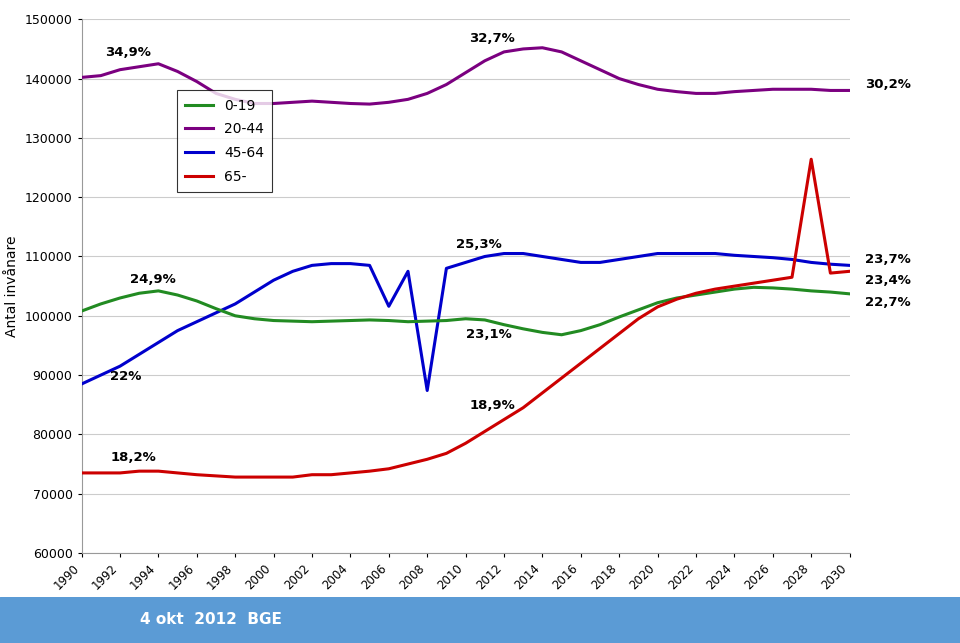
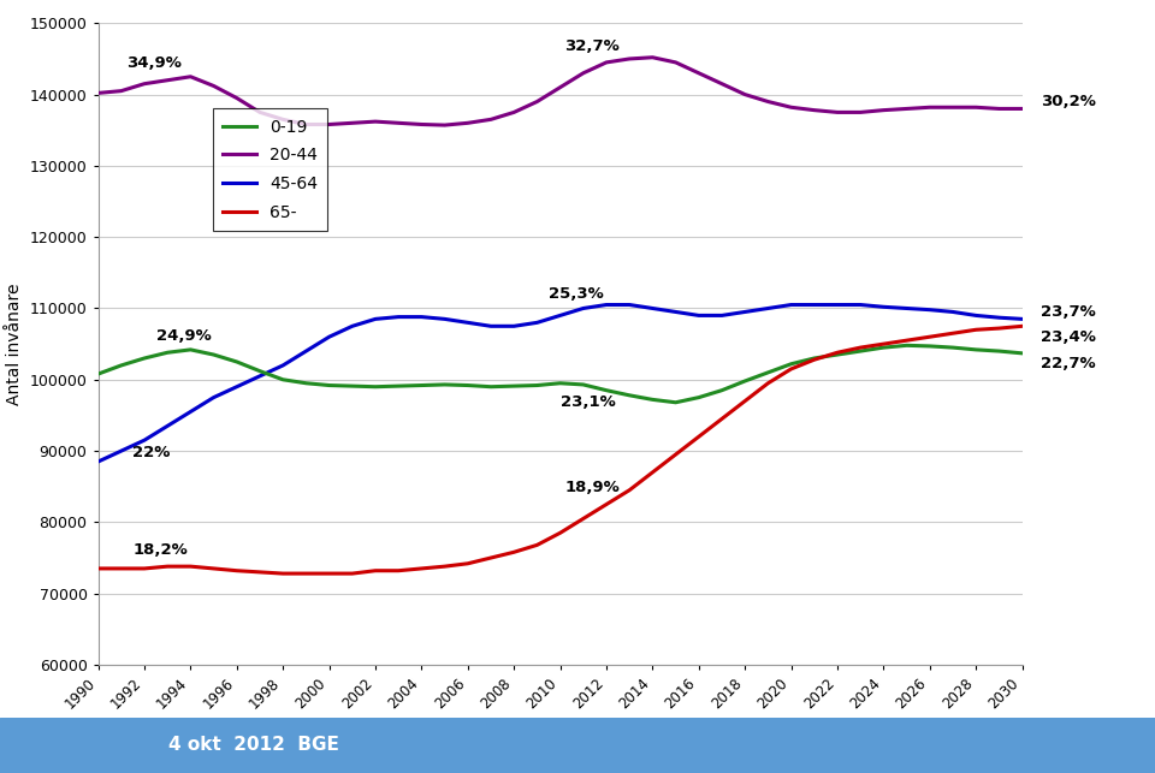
45-64/2006: 101600 -> 108000
45-64/2008: 87400 -> 107500
65-/2028: 126400 -> 107000
